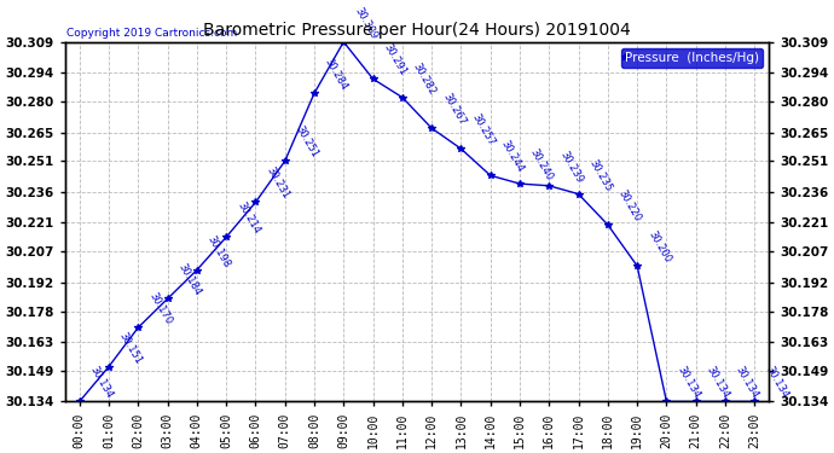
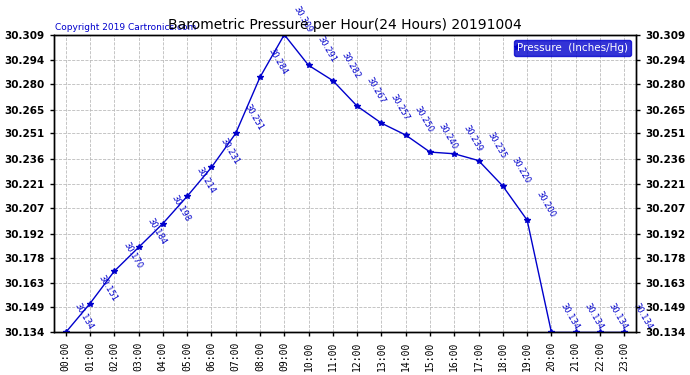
14:00: 30.244 -> 30.250
